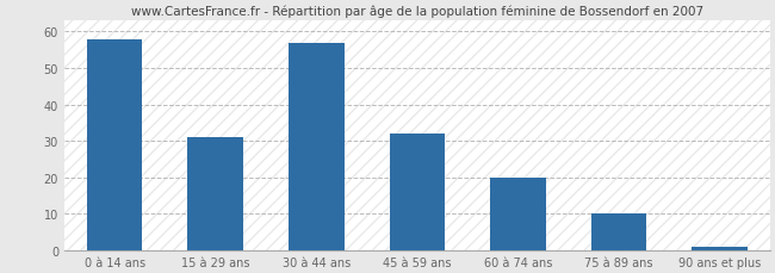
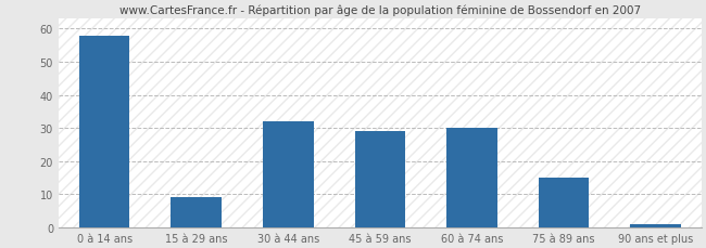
15 à 29 ans: 31 -> 9
30 à 44 ans: 57 -> 32
45 à 59 ans: 32 -> 29
60 à 74 ans: 20 -> 30
75 à 89 ans: 10 -> 15
